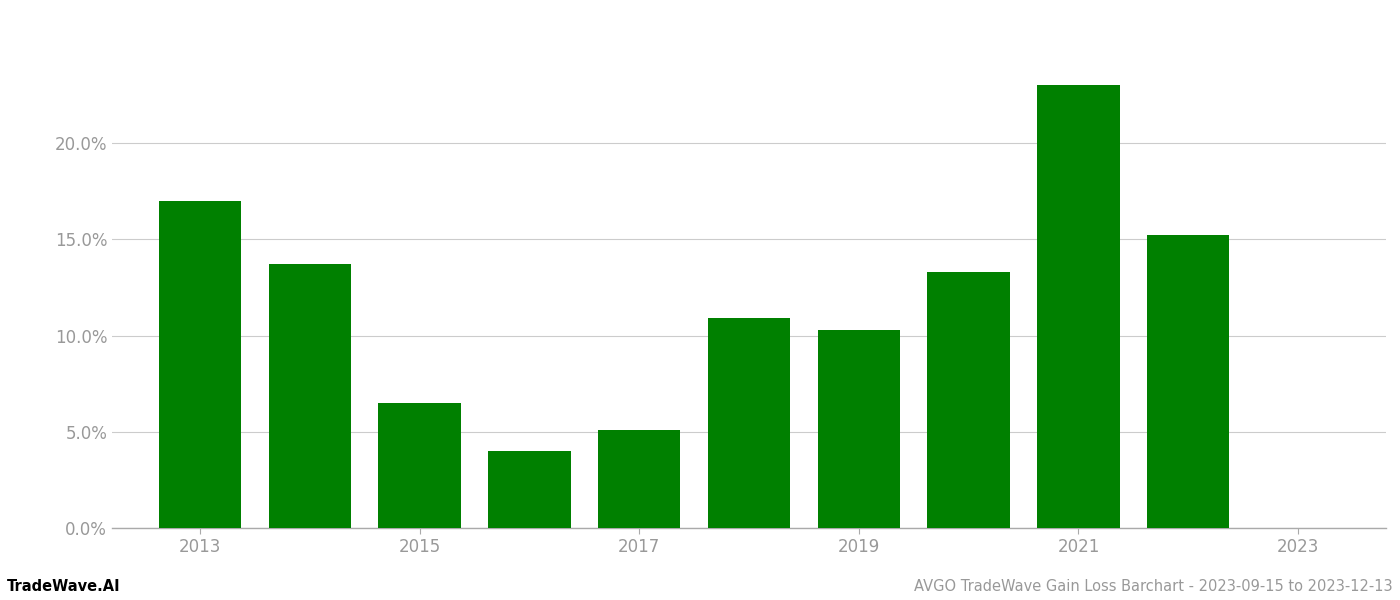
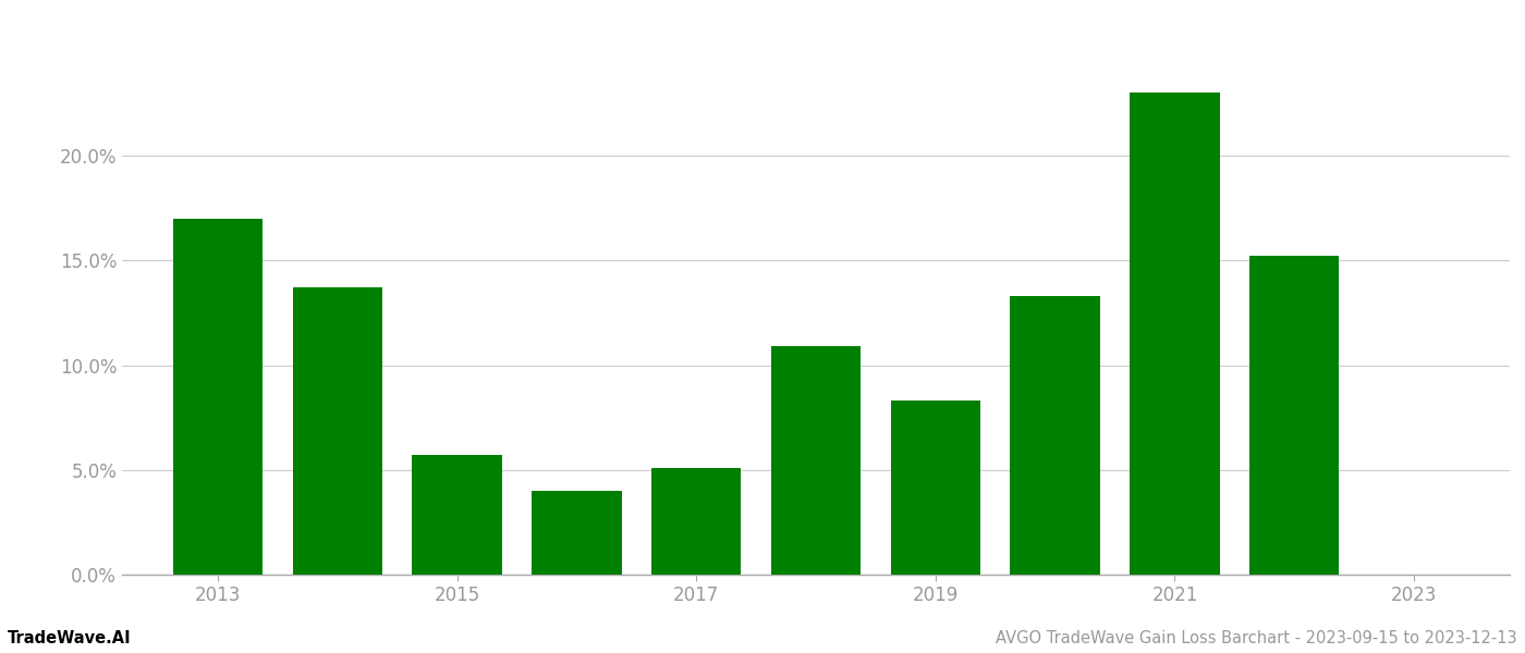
2015: 6.5% -> 5.7%
2019: 10.3% -> 8.3%
